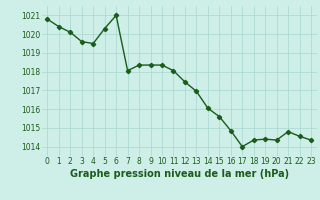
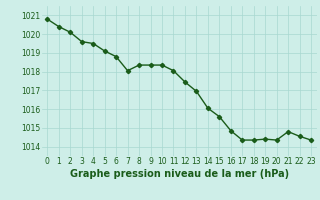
5: 1020.3 -> 1019.1
6: 1021.0 -> 1018.8
17: 1014.0 -> 1014.4
